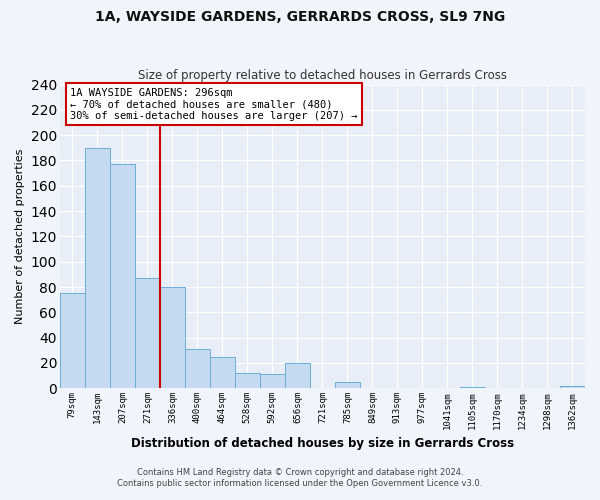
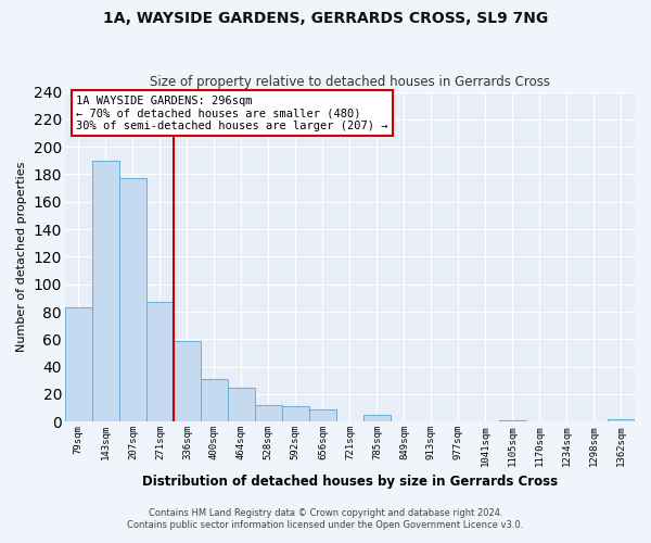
79sqm: 75 -> 83
336sqm: 80 -> 59
656sqm: 20 -> 9
